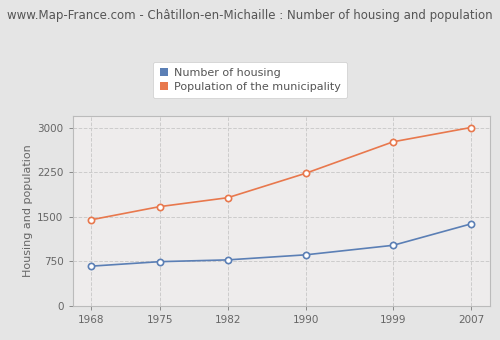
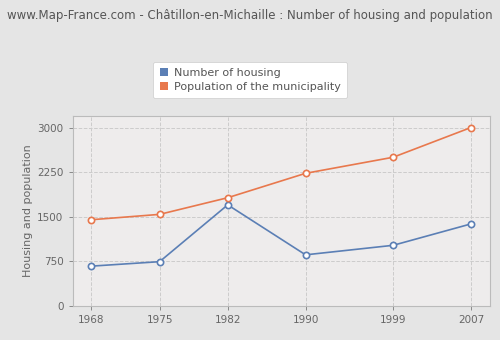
Population of the municipality/1975: 1670 -> 1540
Number of housing/1982: 780 -> 1700
Population of the municipality/1999: 2760 -> 2500
